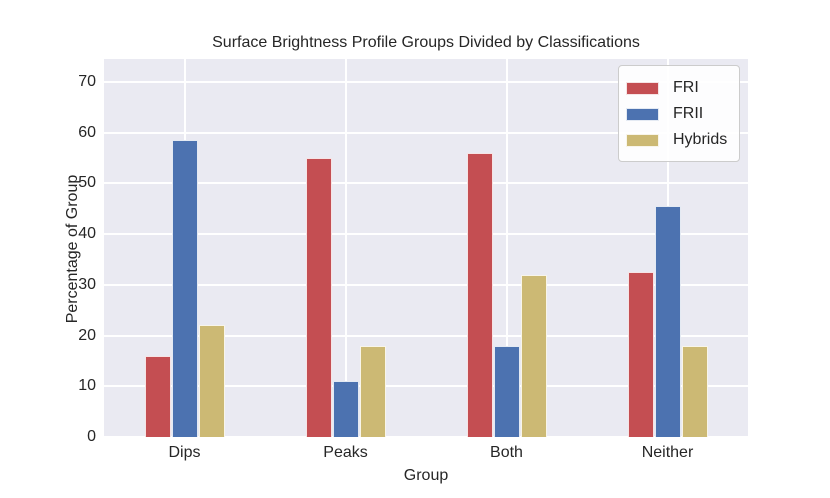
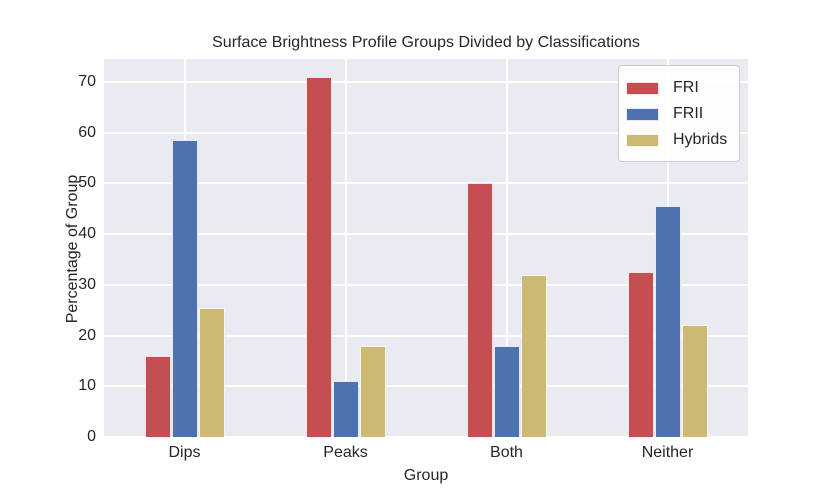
Hybrids/Dips: 22 -> 26
FRI/Peaks: 55 -> 71
FRI/Both: 56 -> 50
Hybrids/Neither: 18 -> 22
